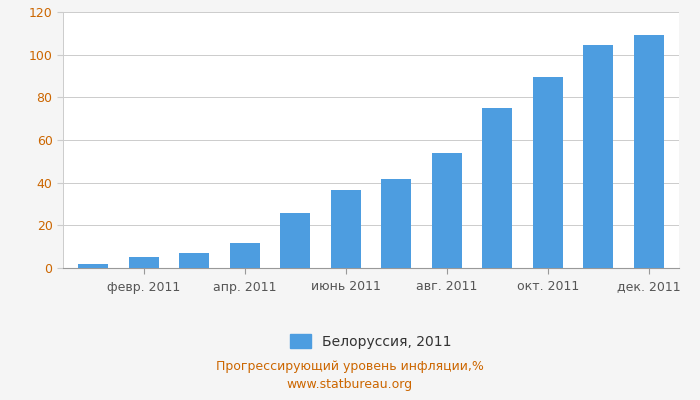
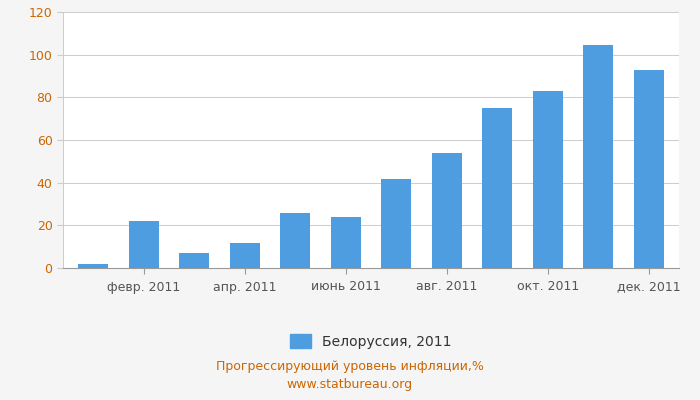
февр. 2011: 5.0 -> 22.0
июнь 2011: 36.5 -> 24.0
окт. 2011: 89.5 -> 83.0
дек. 2011: 109.0 -> 93.0
